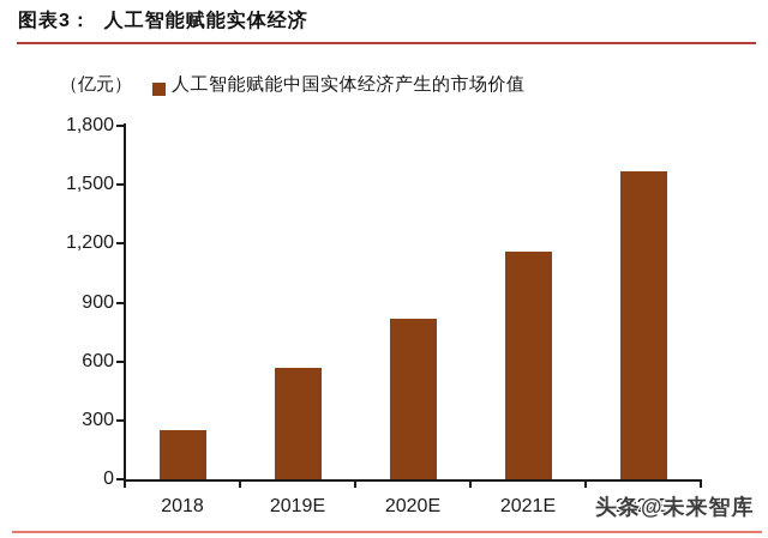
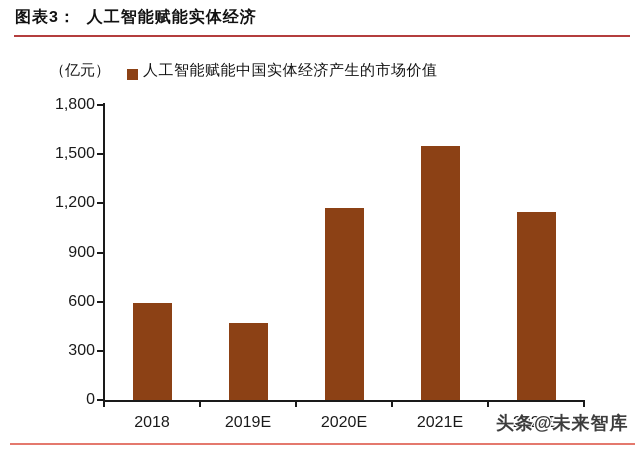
2018: 250 -> 590
2019E: 570 -> 470
2020E: 820 -> 1170
2021E: 1160 -> 1550
2022E: 1570 -> 1150
